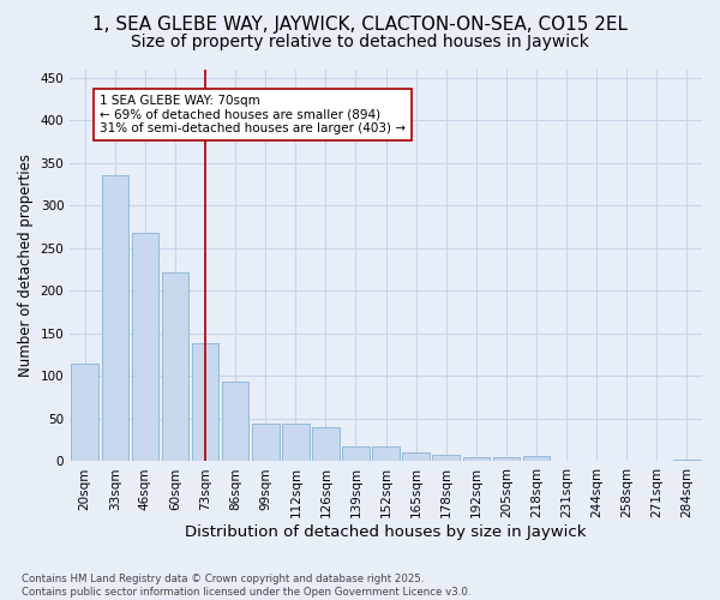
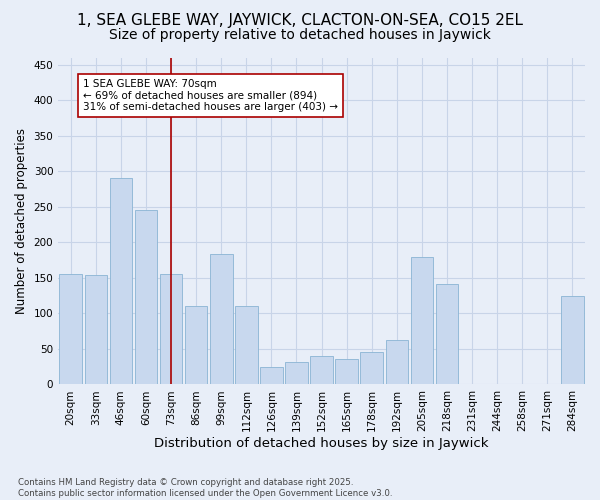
20sqm: 115 -> 156
33sqm: 335 -> 154
46sqm: 268 -> 290
60sqm: 221 -> 246
73sqm: 138 -> 156
86sqm: 94 -> 110
99sqm: 44 -> 184
112sqm: 44 -> 110
126sqm: 40 -> 24
139sqm: 17 -> 32
152sqm: 17 -> 40
165sqm: 10 -> 36
178sqm: 7 -> 46
192sqm: 5 -> 62
205sqm: 5 -> 180
218sqm: 6 -> 142
284sqm: 2 -> 124
